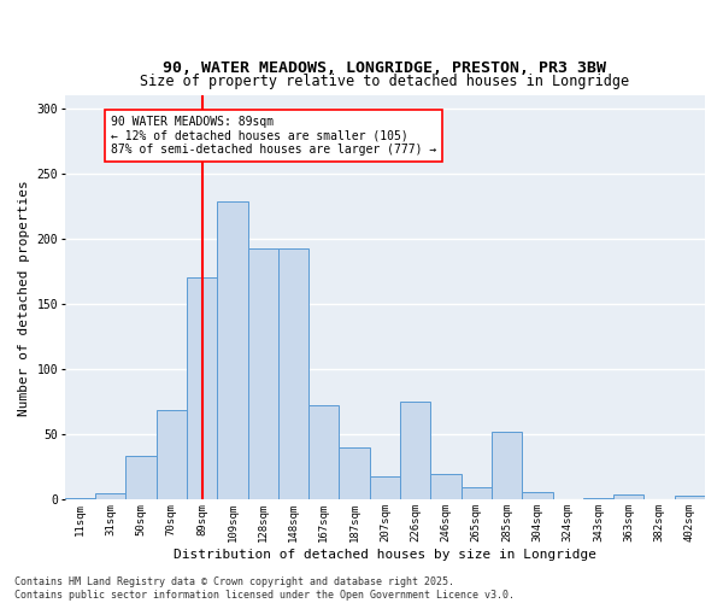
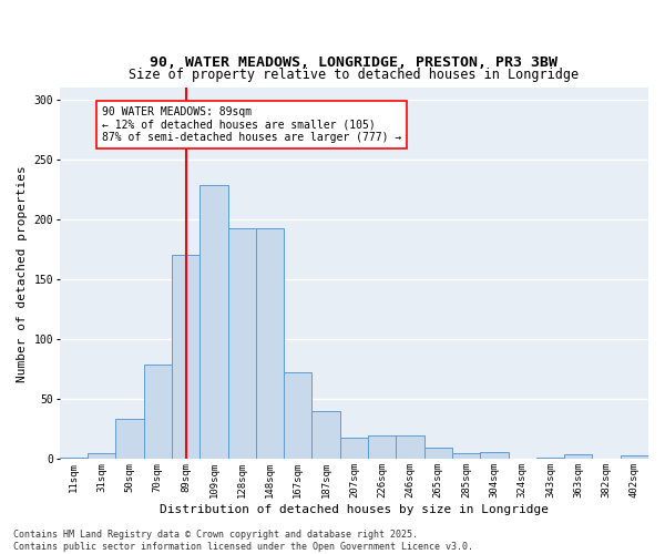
70sqm: 69 -> 79
226sqm: 75 -> 20
285sqm: 52 -> 5
